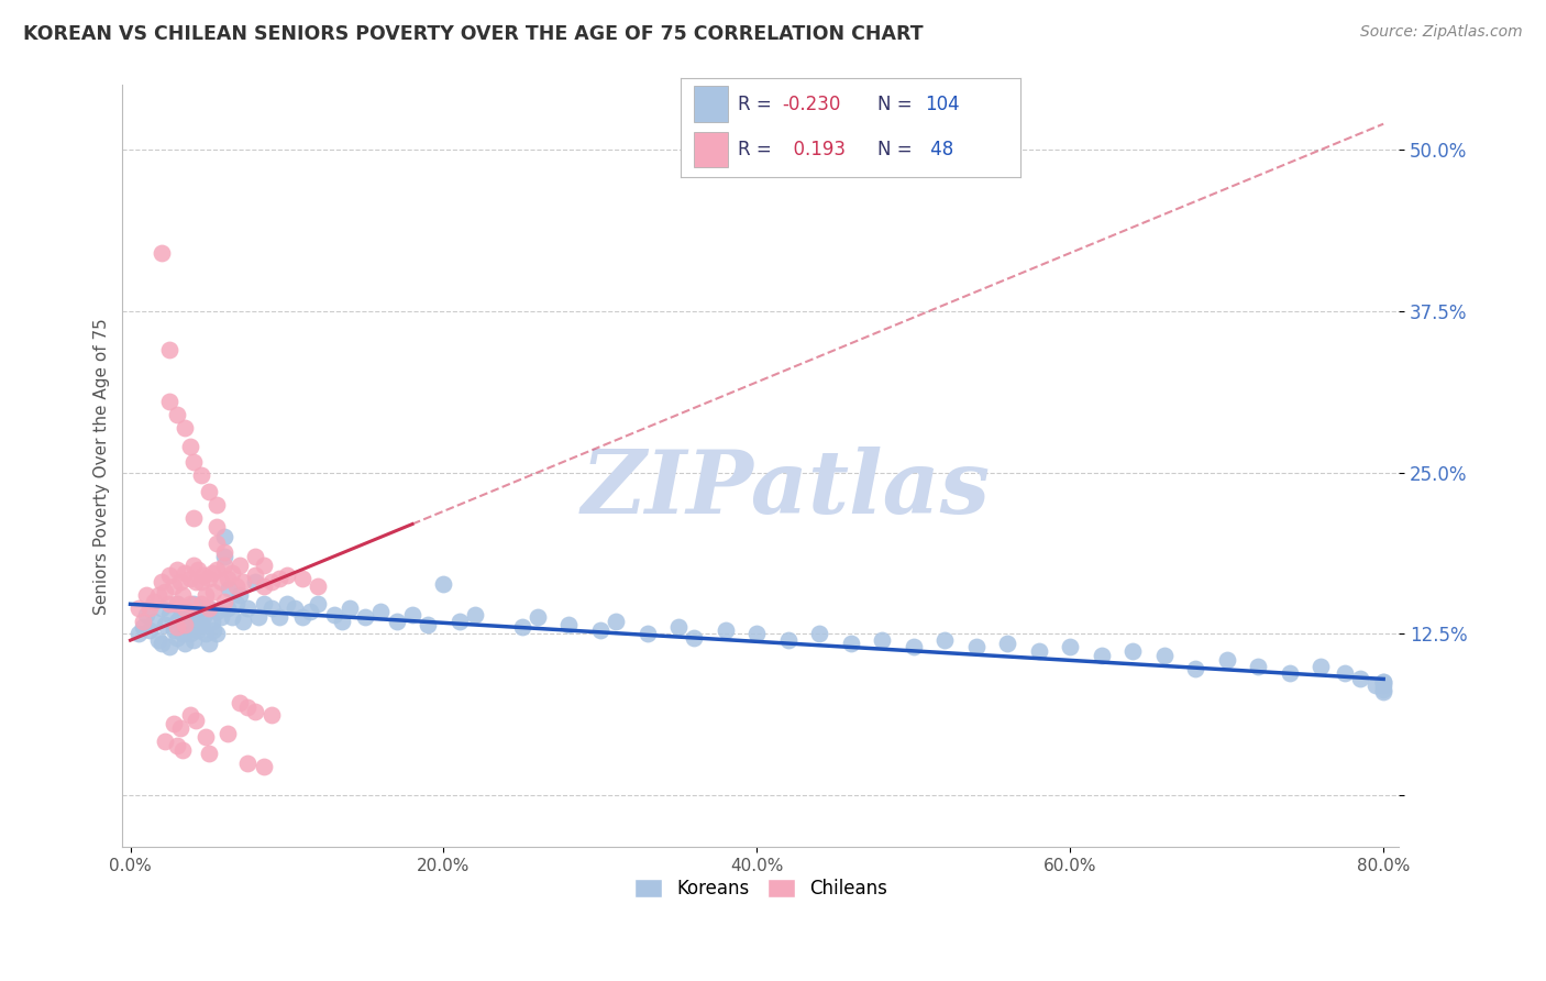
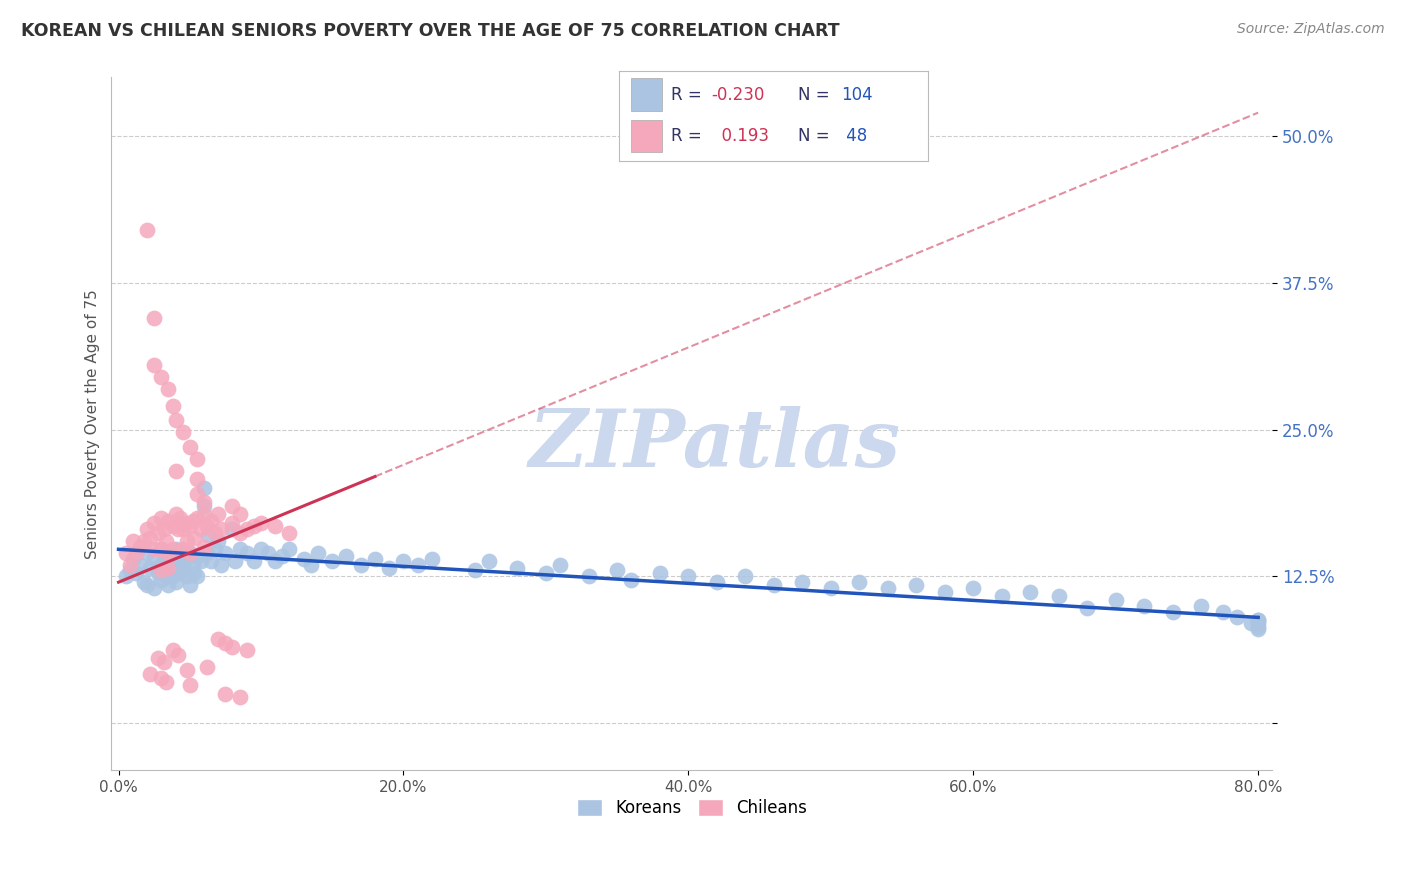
Koreans/20.0%: 16.4% -> 13.8%
